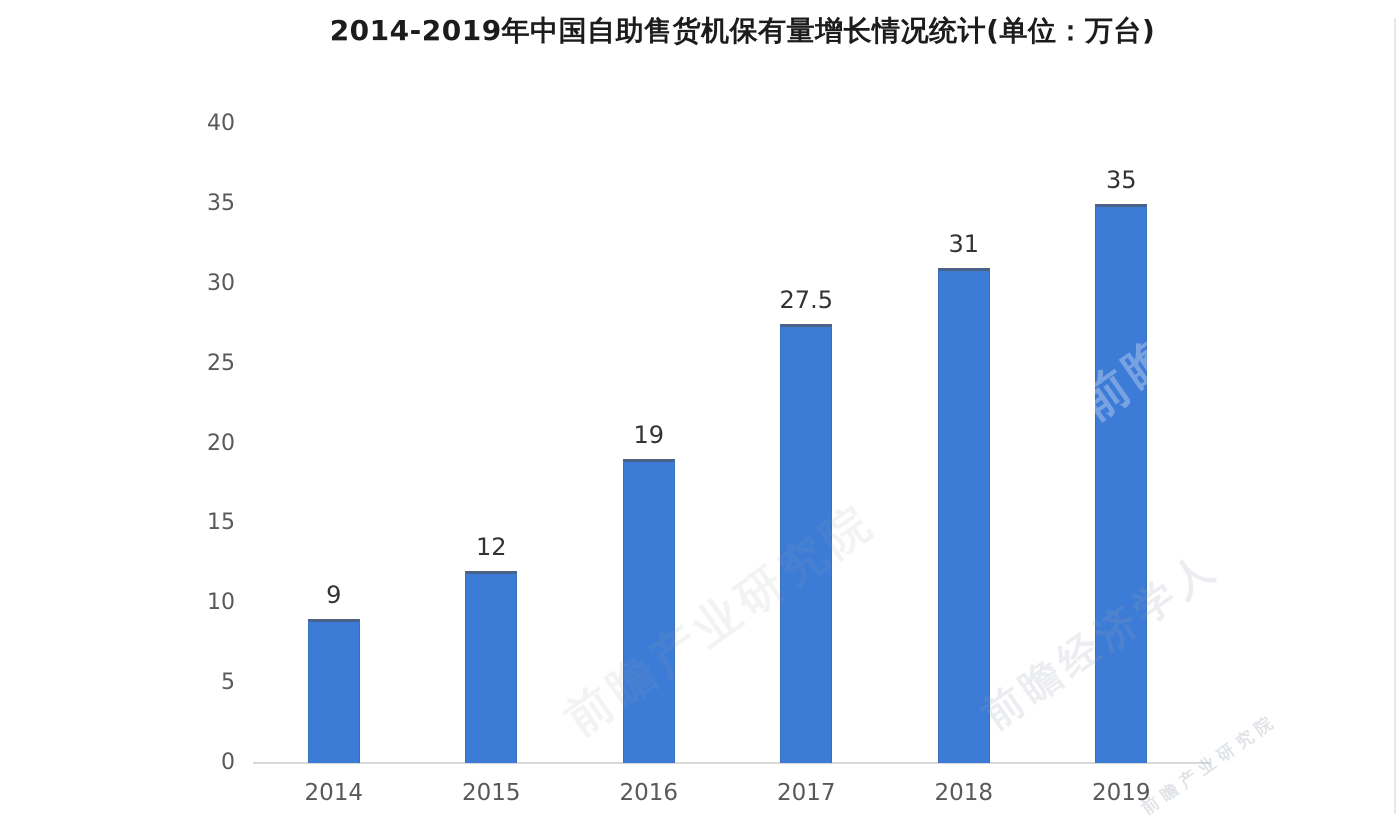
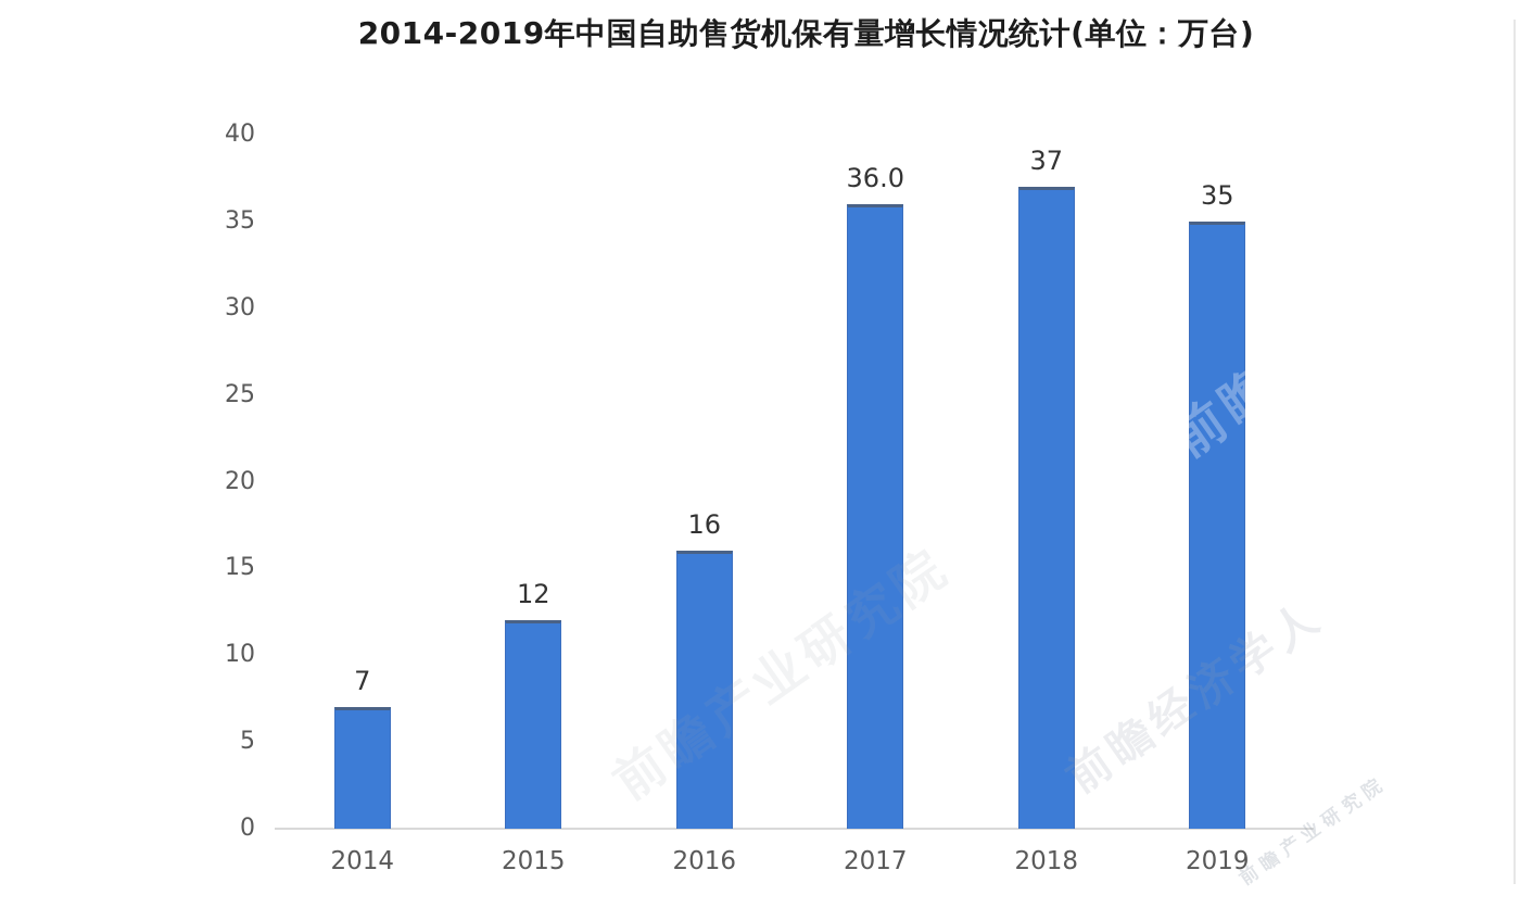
2014: 9 -> 7
2016: 19 -> 16
2017: 27.5 -> 36.0
2018: 31 -> 37
